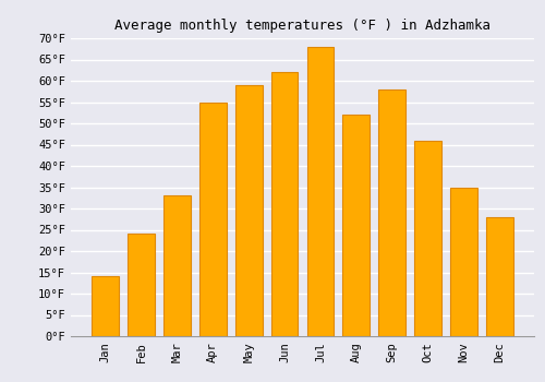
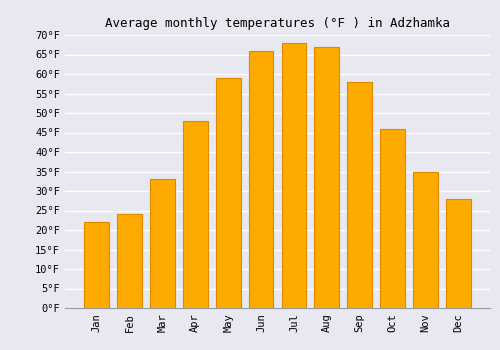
Jan: 14°F -> 22°F
Apr: 55°F -> 48°F
Jun: 62°F -> 66°F
Aug: 52°F -> 67°F
